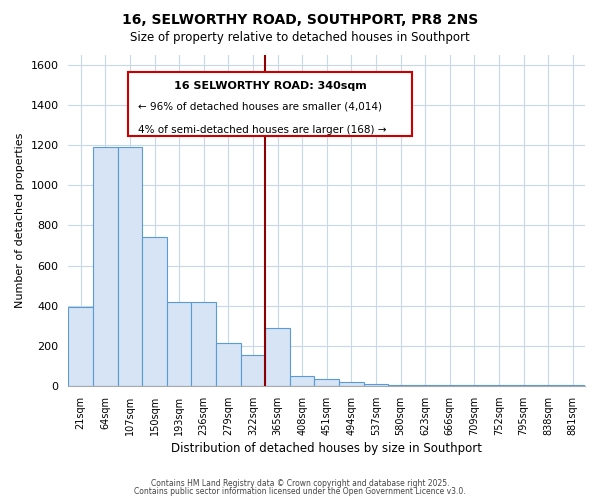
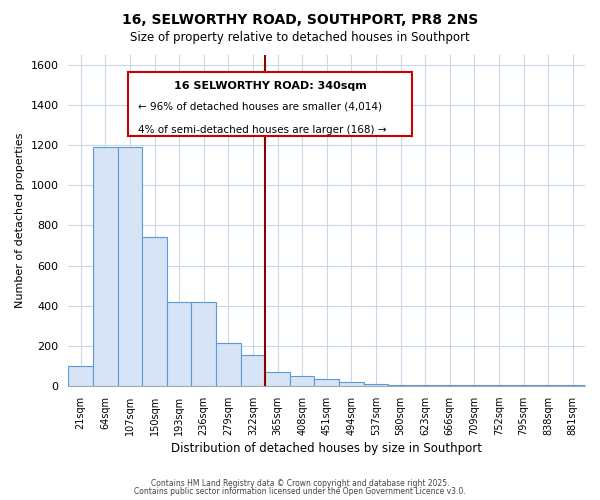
21sqm: 395 -> 100
365sqm: 290 -> 70
